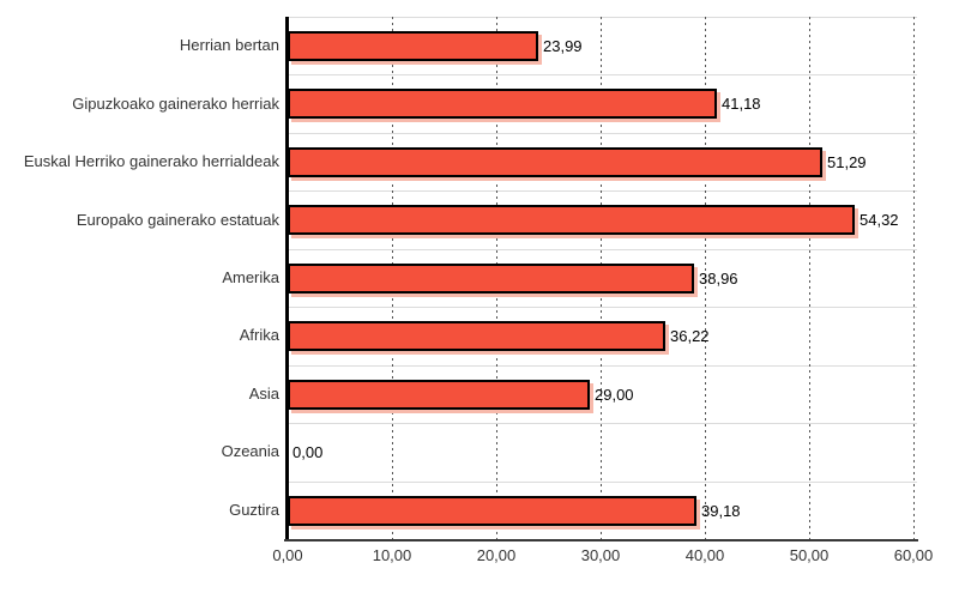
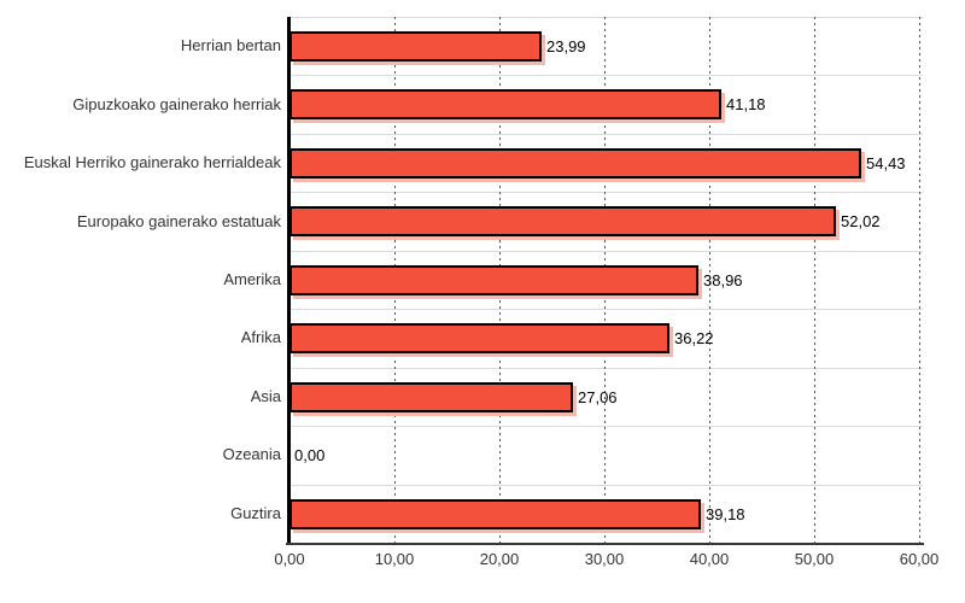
Euskal Herriko gainerako herrialdeak: 51,29 -> 54,43
Europako gainerako estatuak: 54,32 -> 52,02
Asia: 29,00 -> 27,06
